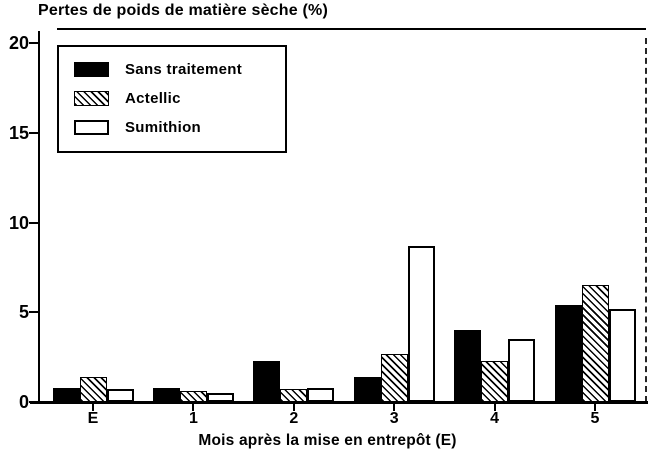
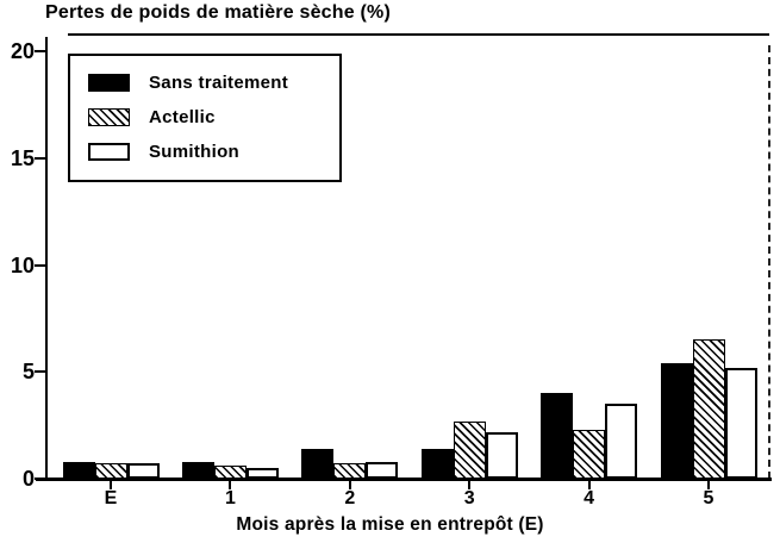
Actellic/E: 1.4 -> 0.7
Sans traitement/2: 2.3 -> 1.4
Sumithion/3: 8.7 -> 2.2
